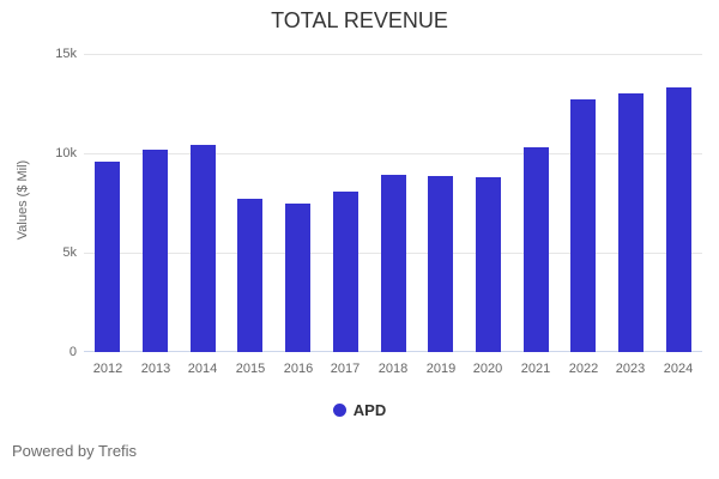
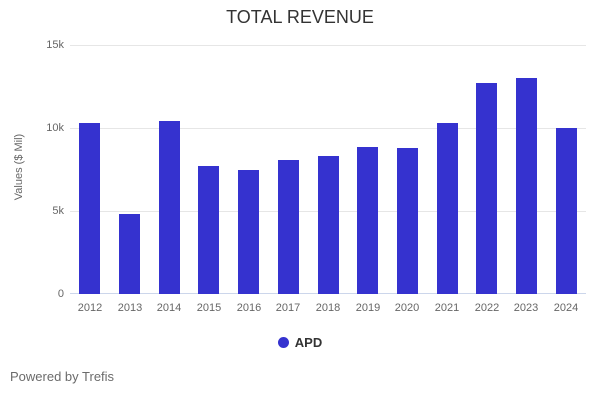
2012: 9.6k -> 10.3k
2013: 10.2k -> 4.8k
2018: 8.9k -> 8.3k
2024: 13.3k -> 10.0k
